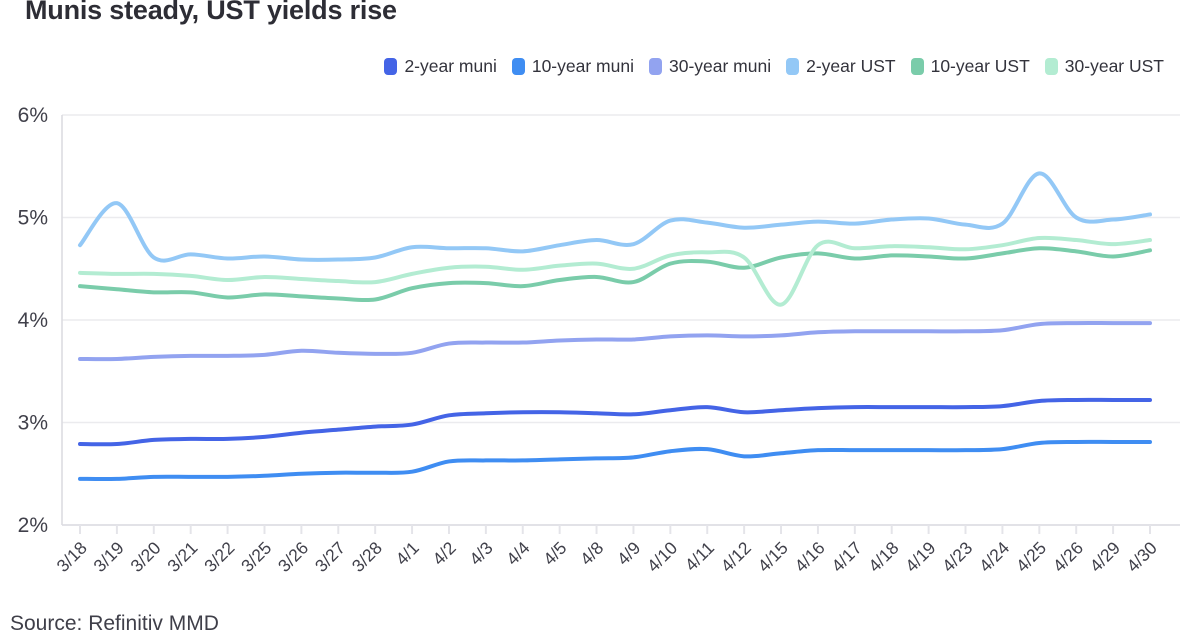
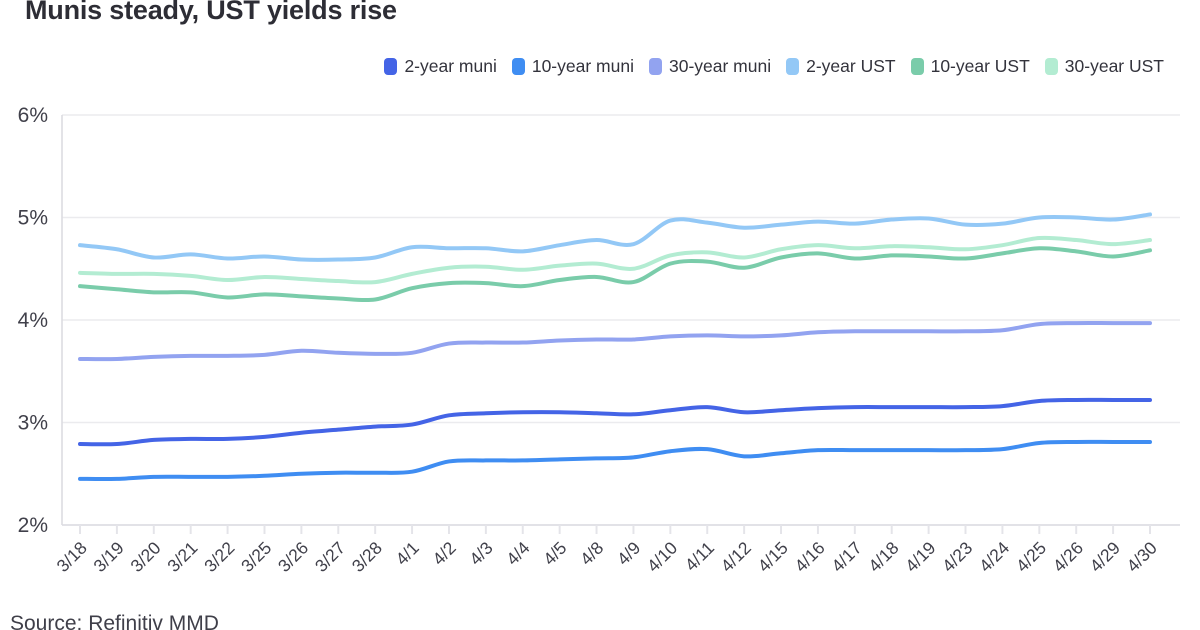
2-year UST/3/19: 5.14% -> 4.69%
30-year UST/4/15: 4.15% -> 4.69%
2-year UST/4/25: 5.43% -> 5.00%
